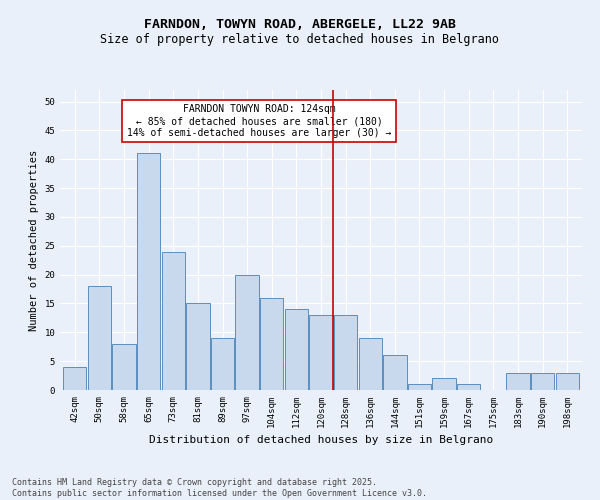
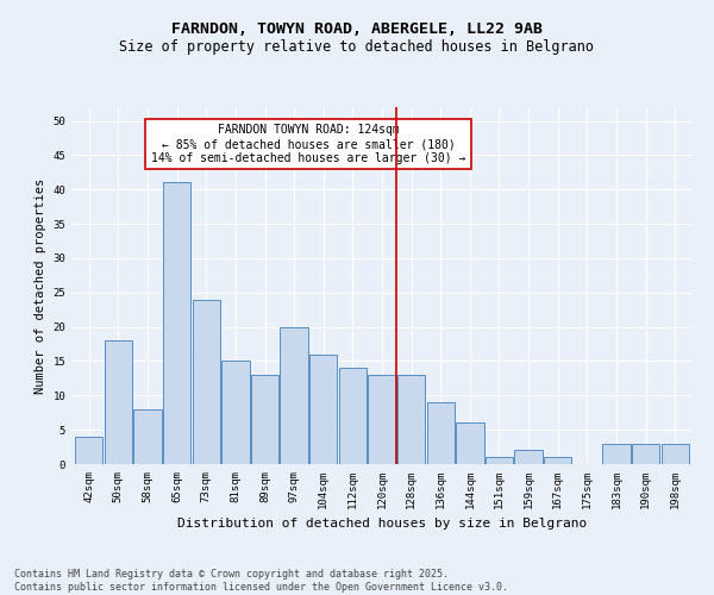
89sqm: 9 -> 13
